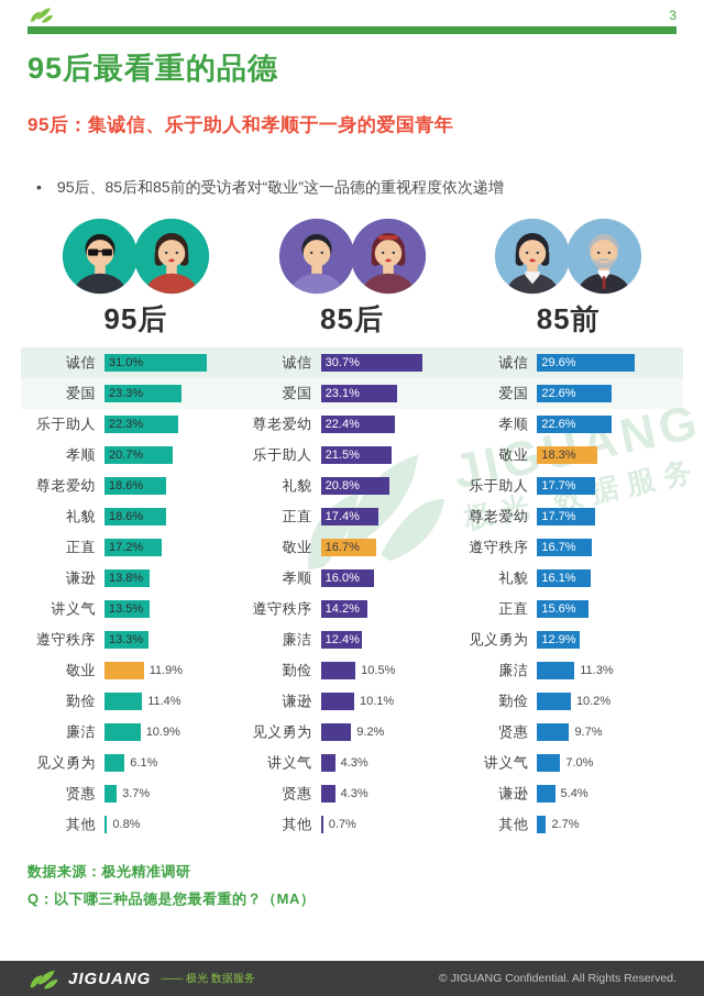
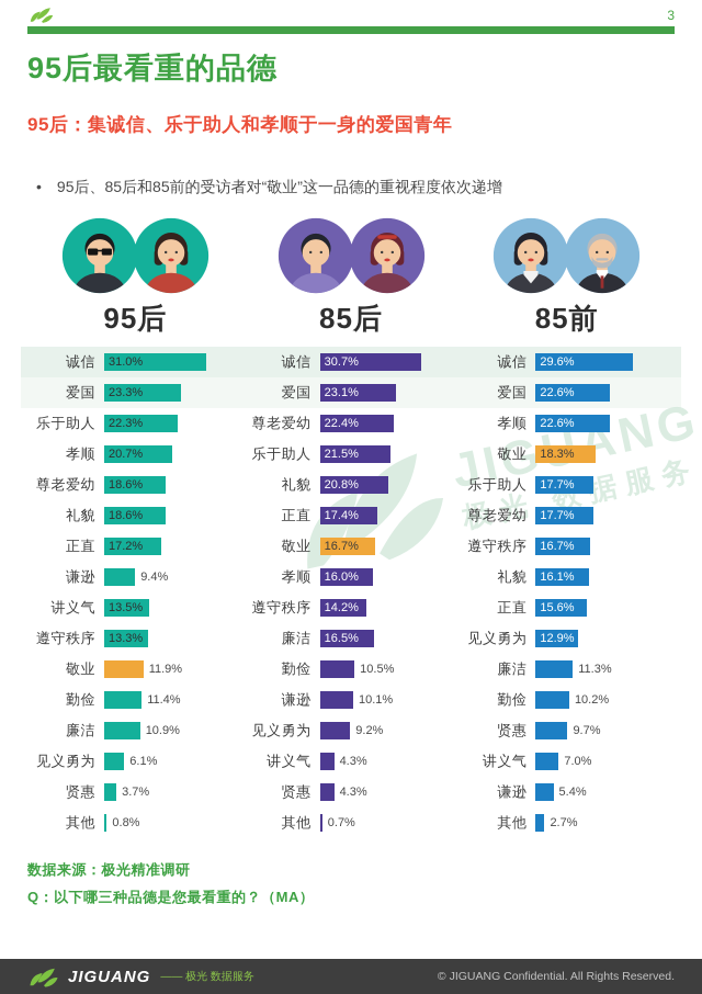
95后/谦逊: 13.8% -> 9.4%
85后/廉洁: 12.4% -> 16.5%
